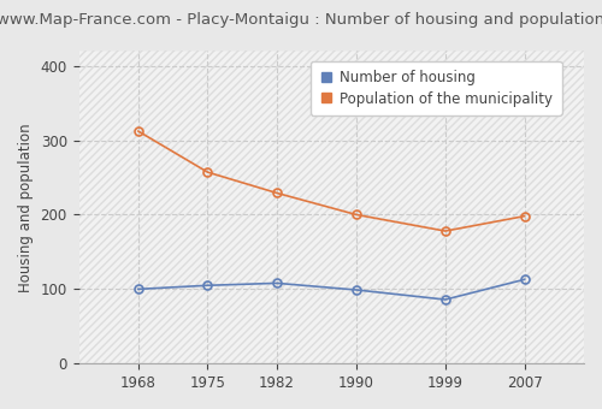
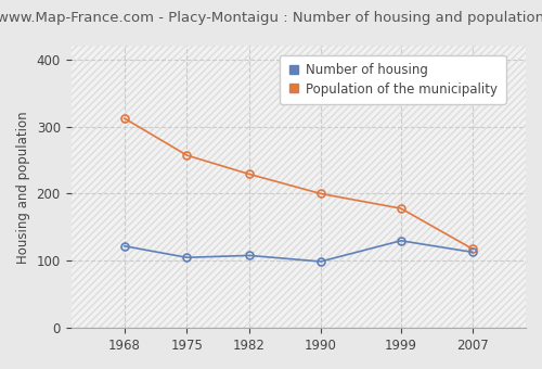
Number of housing/1968: 100 -> 122
Number of housing/1999: 86 -> 130
Population of the municipality/2007: 198 -> 118
